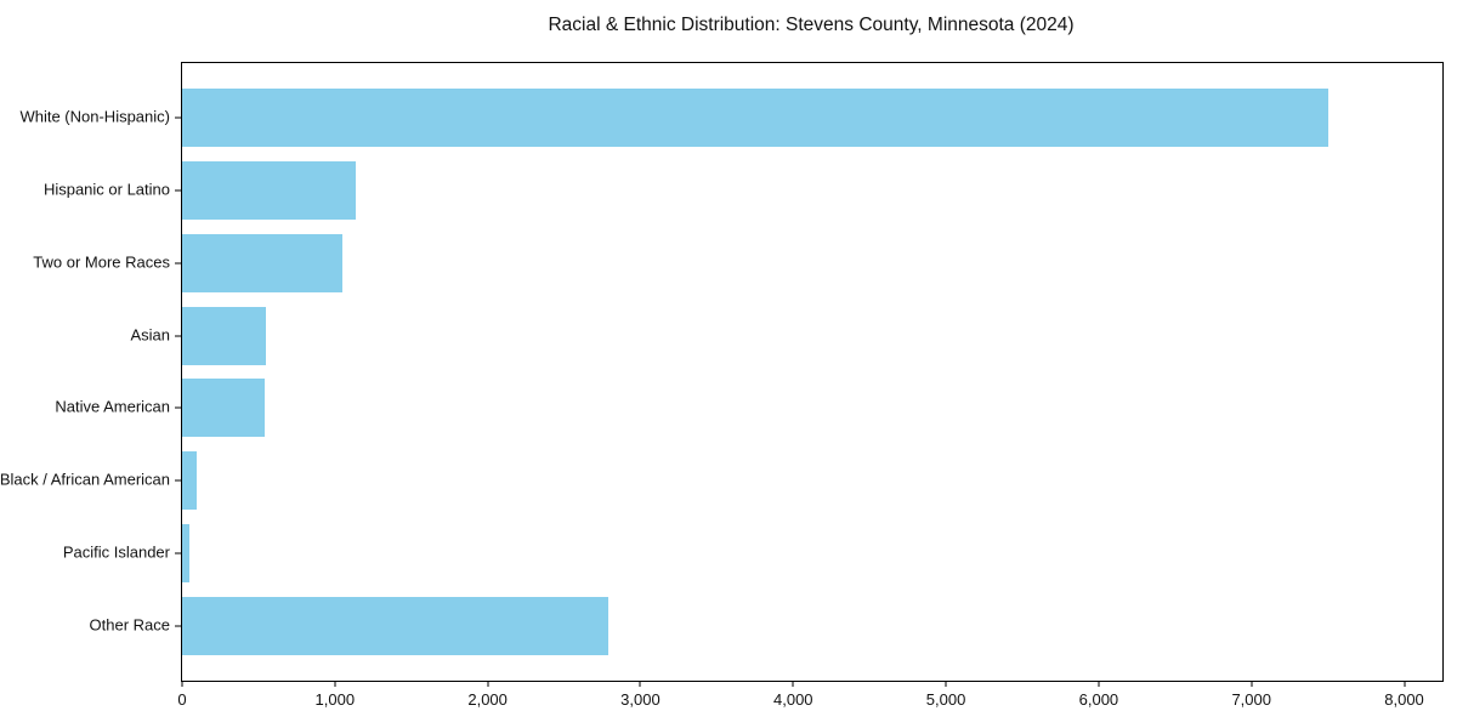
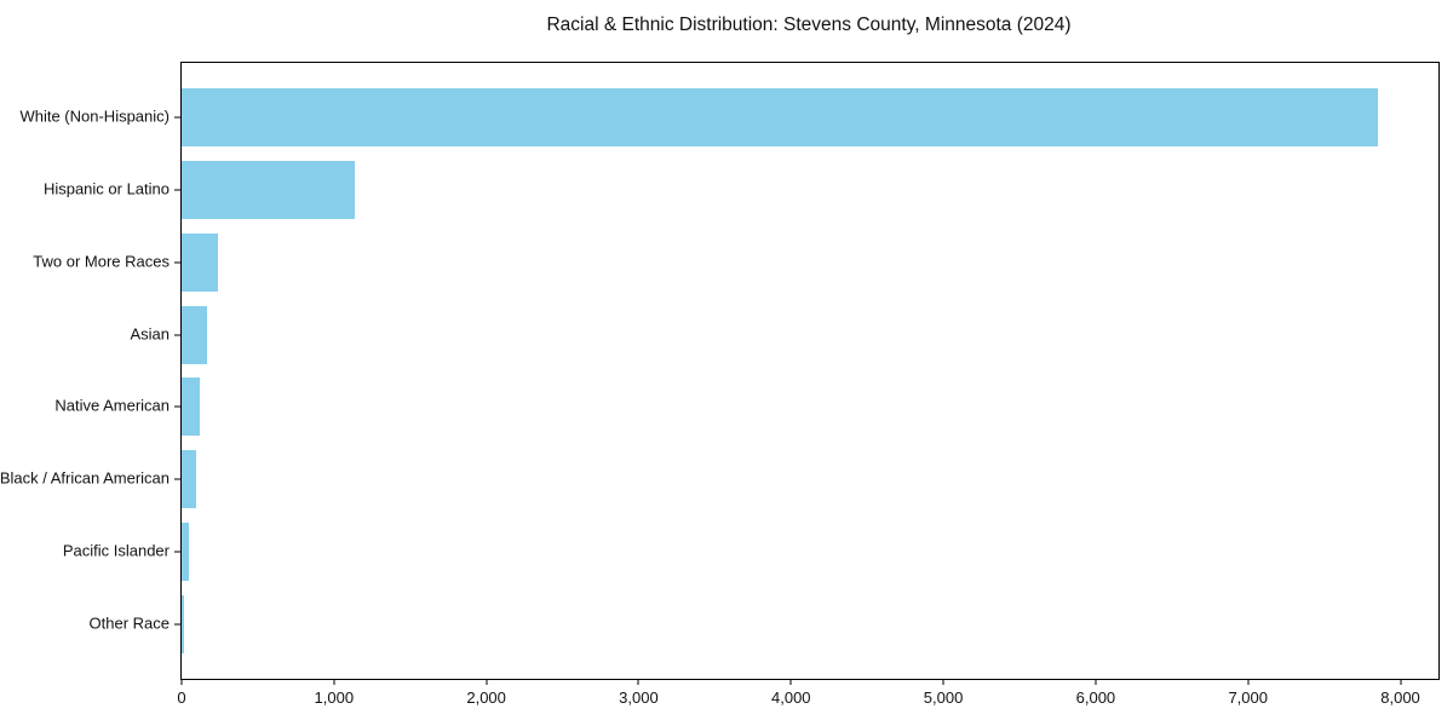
White (Non-Hispanic): 7500 -> 7850
Two or More Races: 1050 -> 240
Asian: 550 -> 170
Native American: 540 -> 120
Other Race: 2790 -> 20
